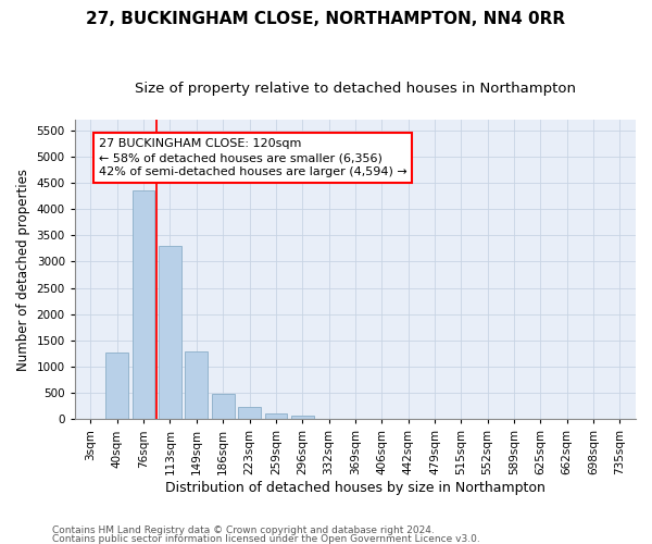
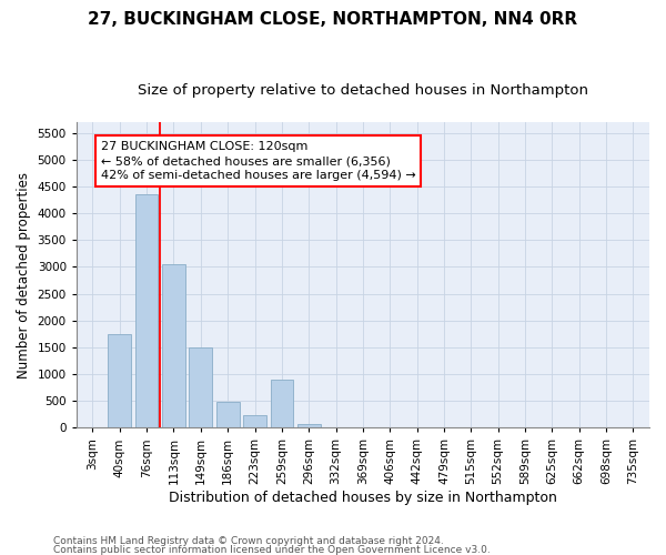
40sqm: 1270 -> 1750
113sqm: 3300 -> 3050
149sqm: 1280 -> 1500
259sqm: 100 -> 900
